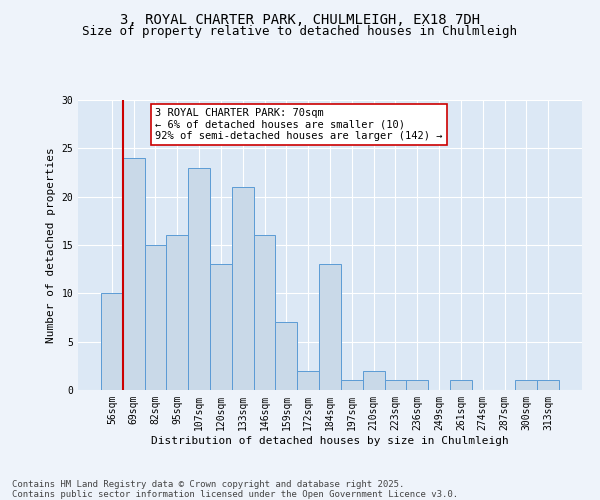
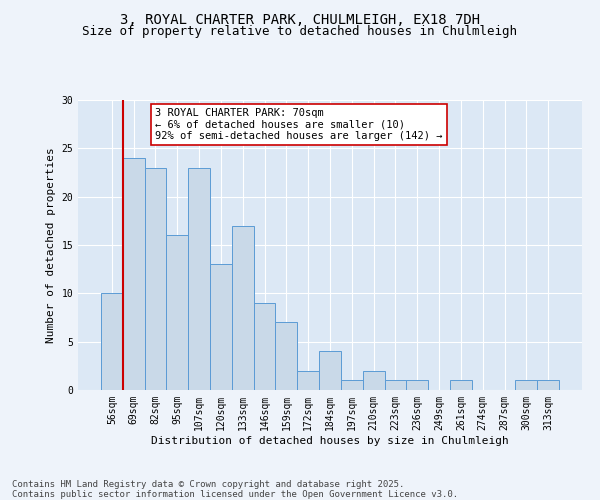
82sqm: 15 -> 23
133sqm: 21 -> 17
146sqm: 16 -> 9
184sqm: 13 -> 4
